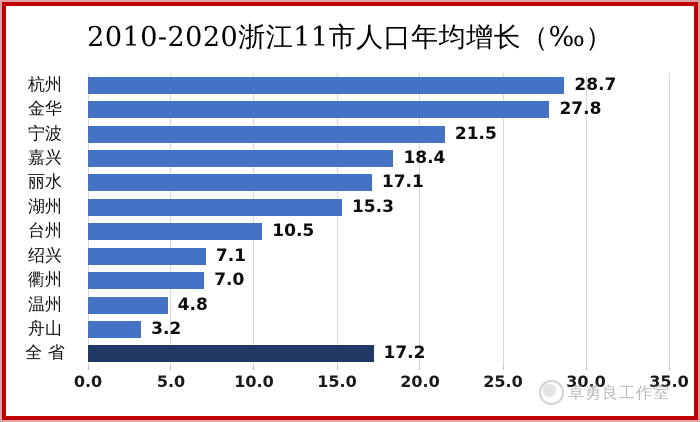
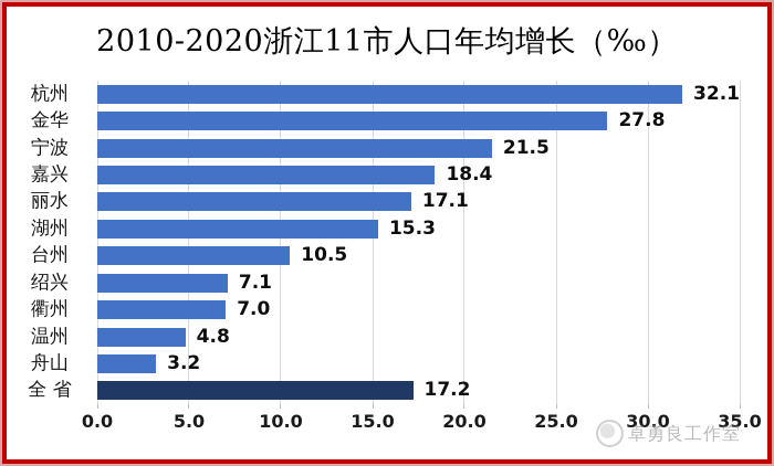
杭州: 28.7 -> 32.1
